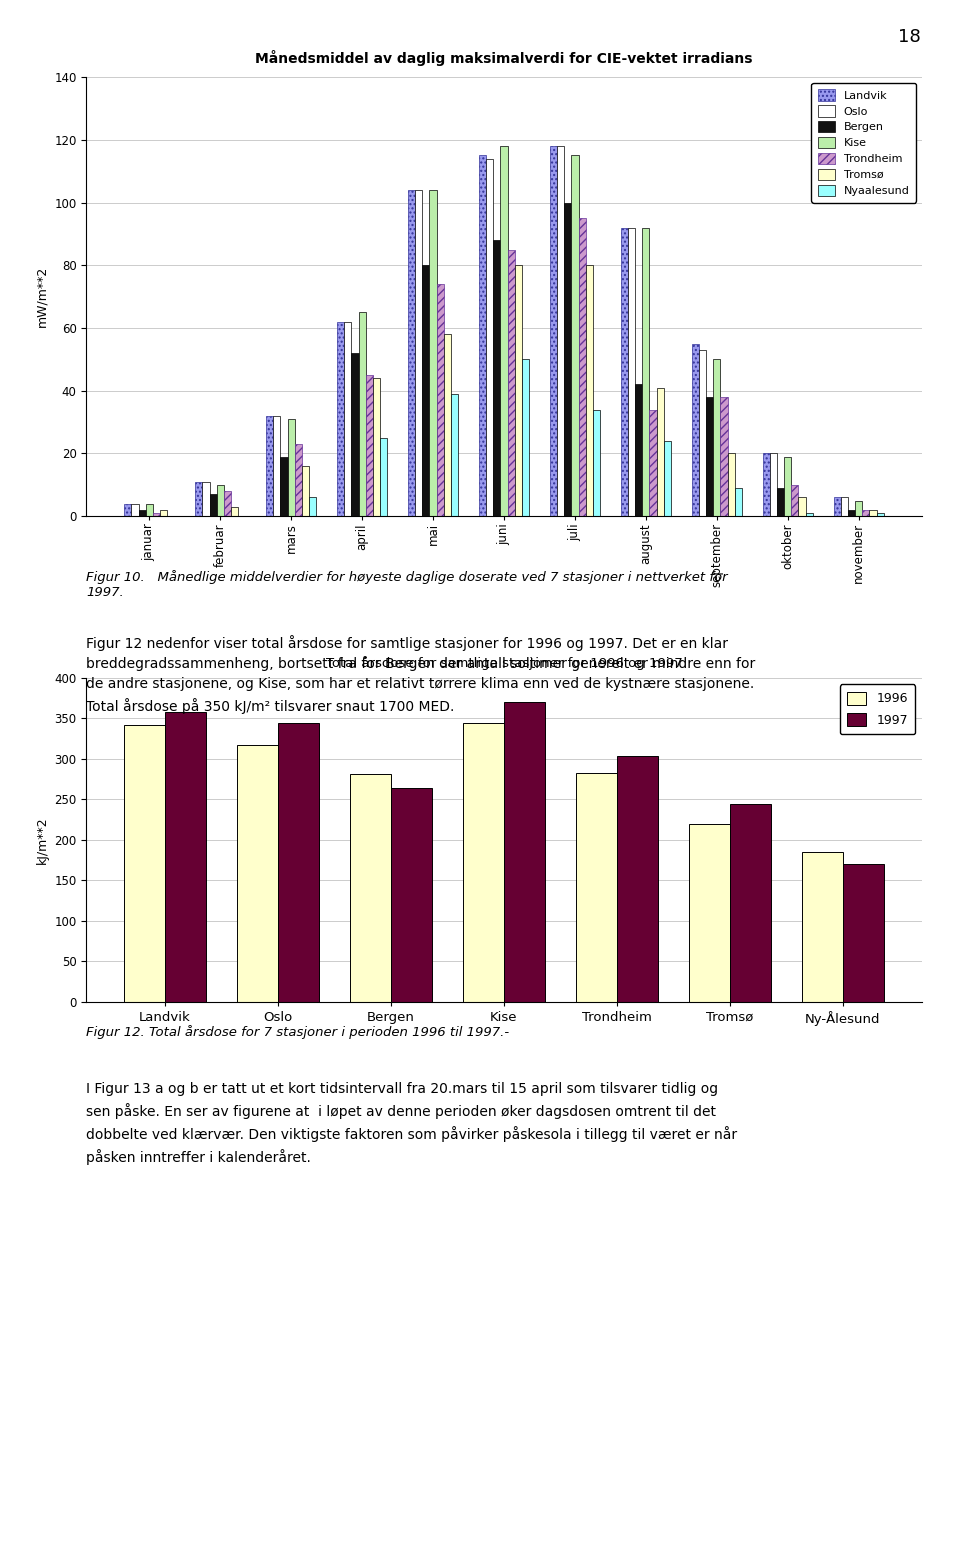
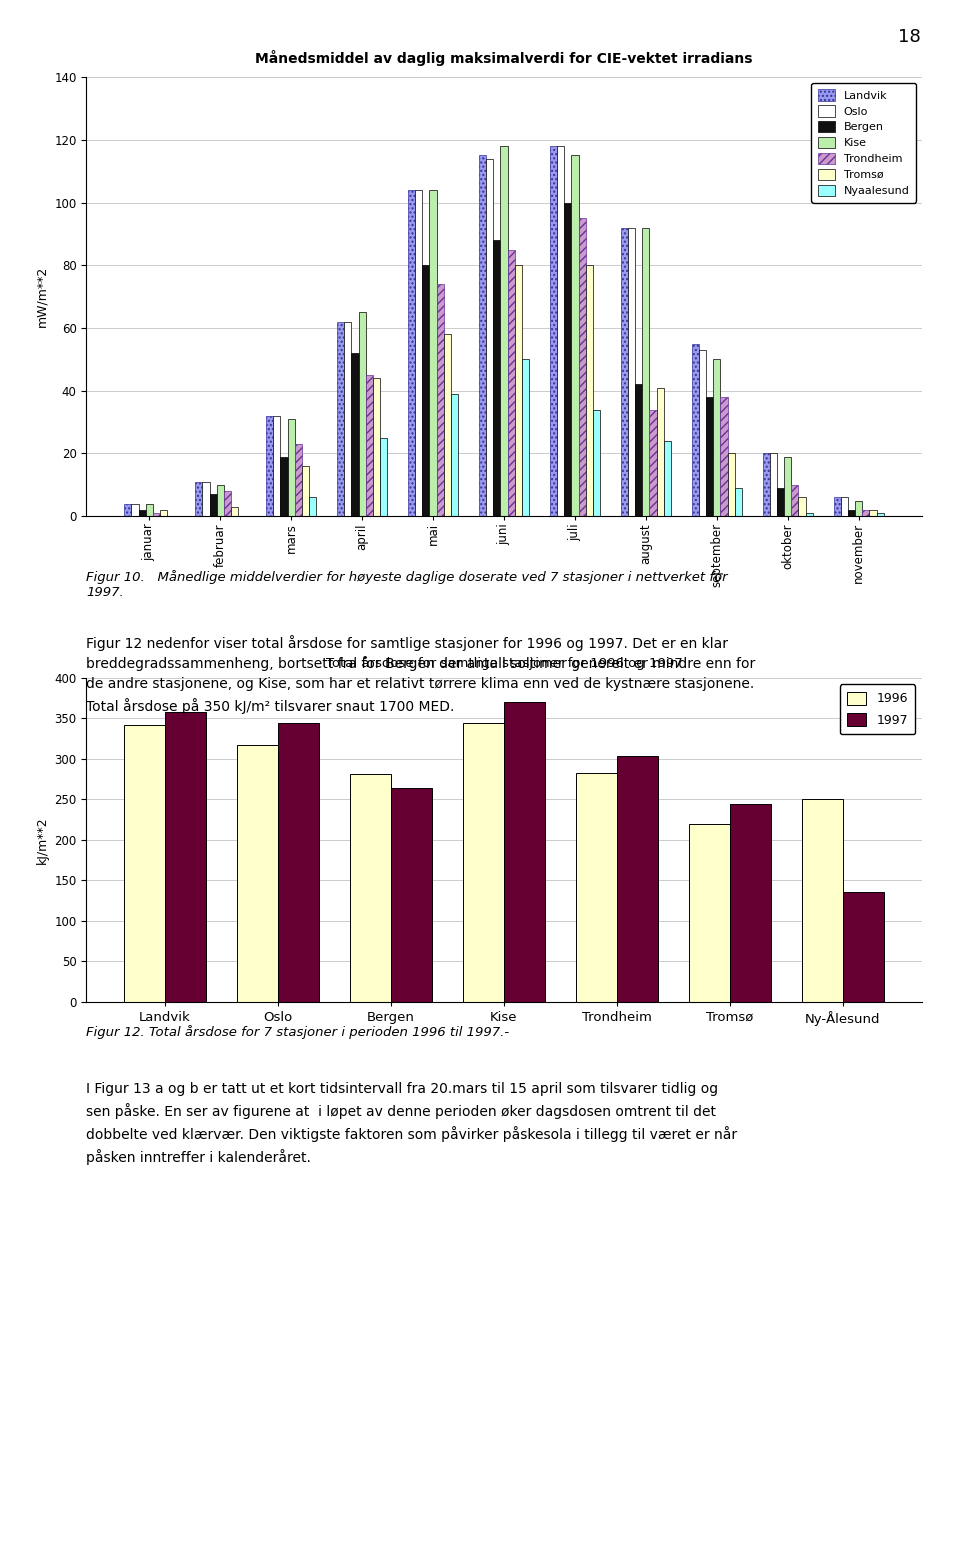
1996/Ny-Ålesund: 185 -> 250
1997/Ny-Ålesund: 170 -> 136
